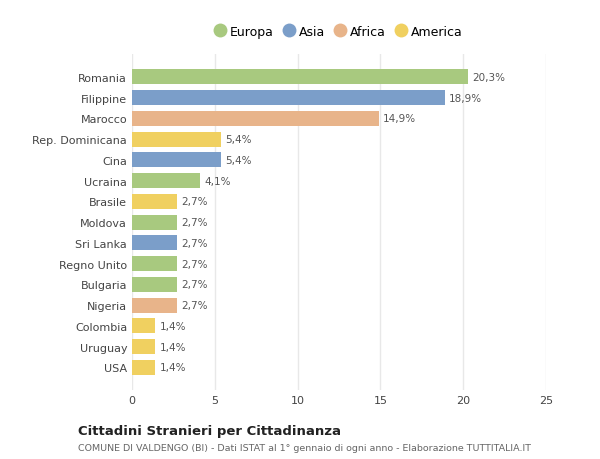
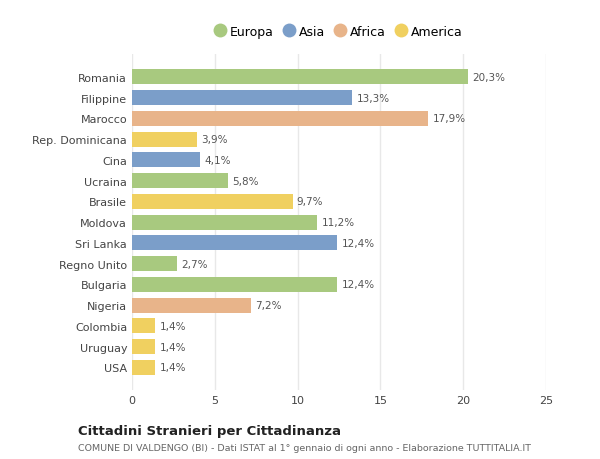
Filippine: 18,9% -> 13,3%
Marocco: 14,9% -> 17,9%
Rep. Dominicana: 5,4% -> 3,9%
Cina: 5,4% -> 4,1%
Ucraina: 4,1% -> 5,8%
Brasile: 2,7% -> 9,7%
Moldova: 2,7% -> 11,2%
Sri Lanka: 2,7% -> 12,4%
Bulgaria: 2,7% -> 12,4%
Nigeria: 2,7% -> 7,2%
